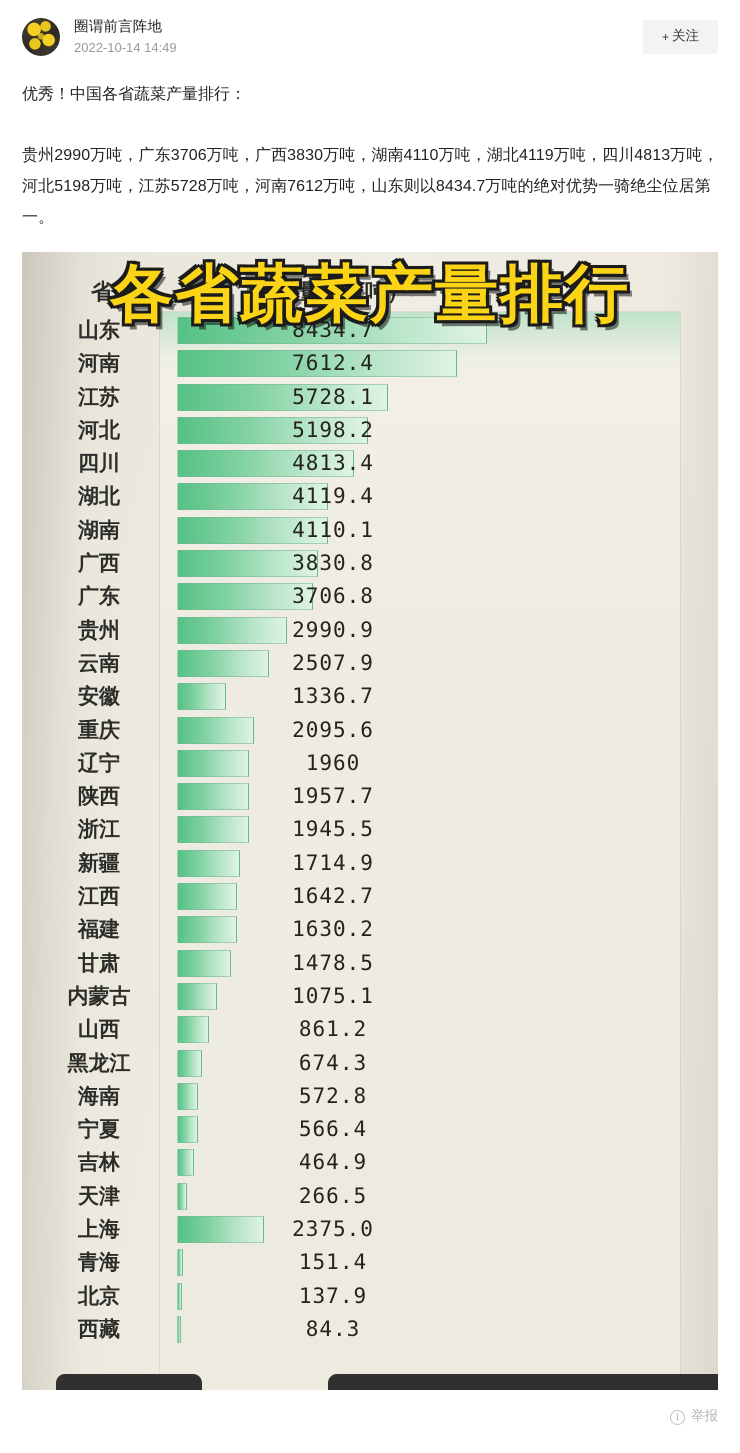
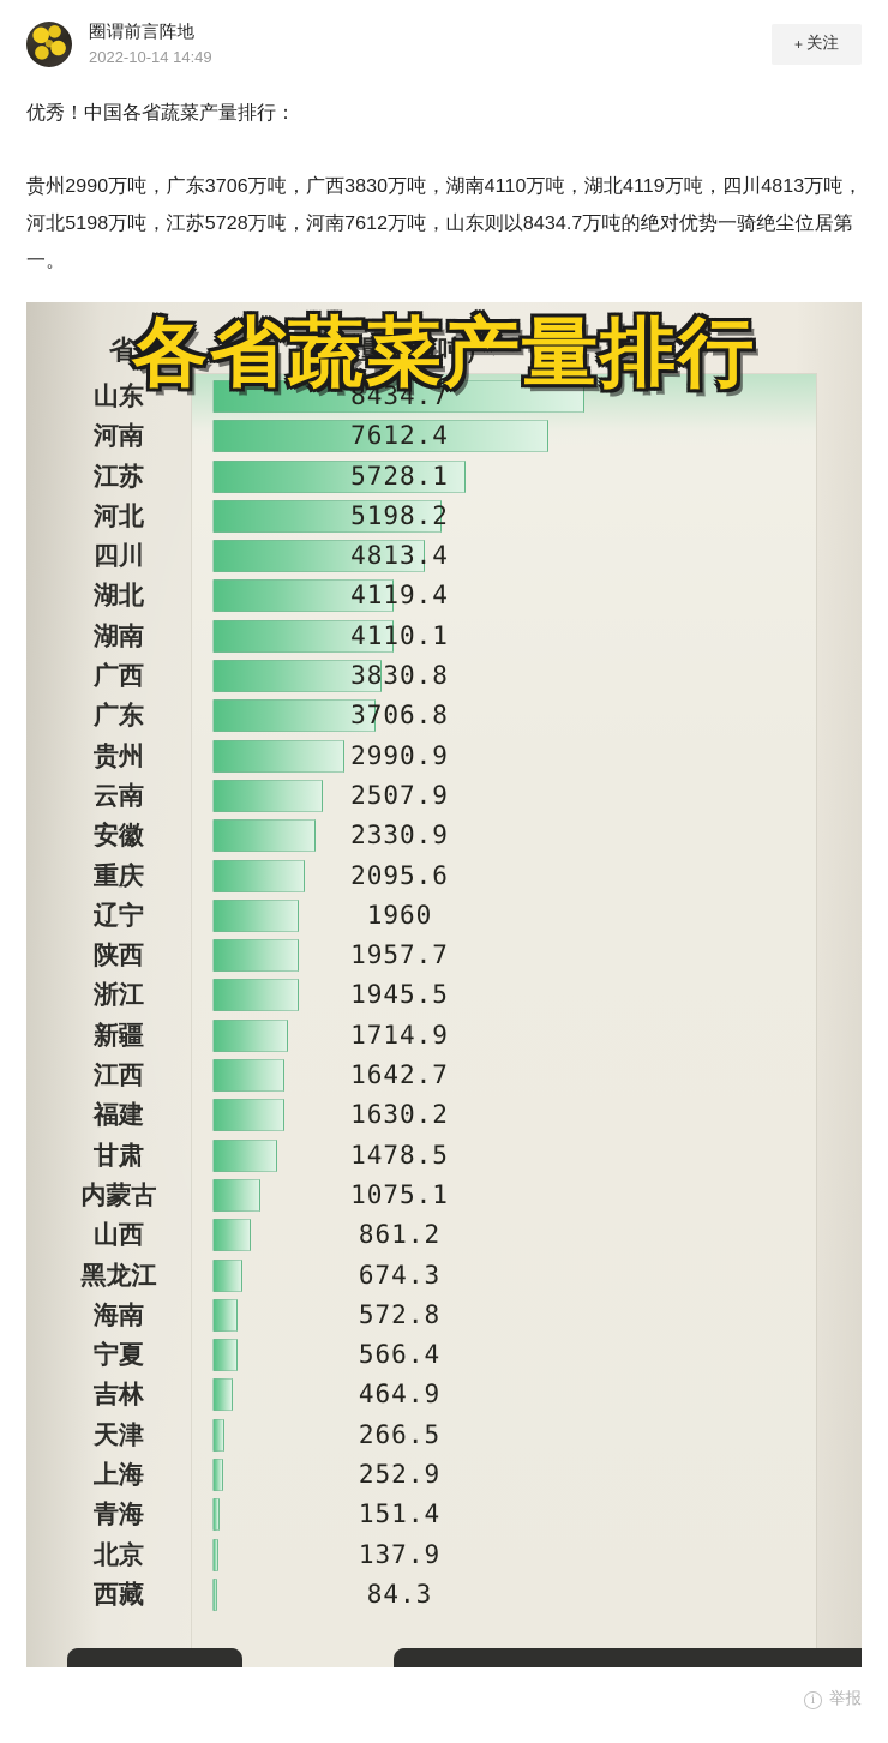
安徽: 1336.7 -> 2330.9
上海: 2375.0 -> 252.9
